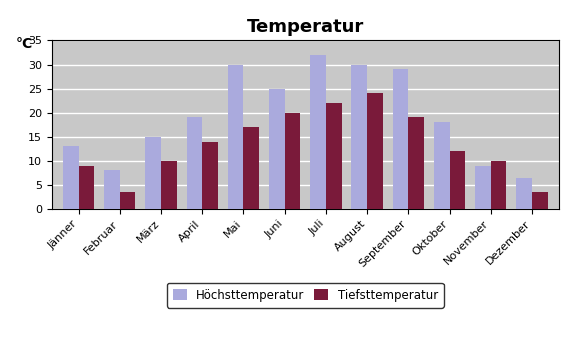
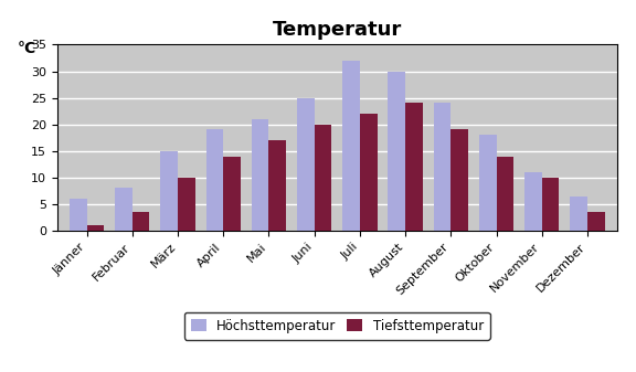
Höchsttemperatur/Jänner: 13.0 -> 6.0
Tiefsttemperatur/Jänner: 9.0 -> 1.0
Höchsttemperatur/Mai: 30.0 -> 21.0
Höchsttemperatur/September: 29.0 -> 24.0
Tiefsttemperatur/Oktober: 12.0 -> 14.0
Höchsttemperatur/November: 9.0 -> 11.0
